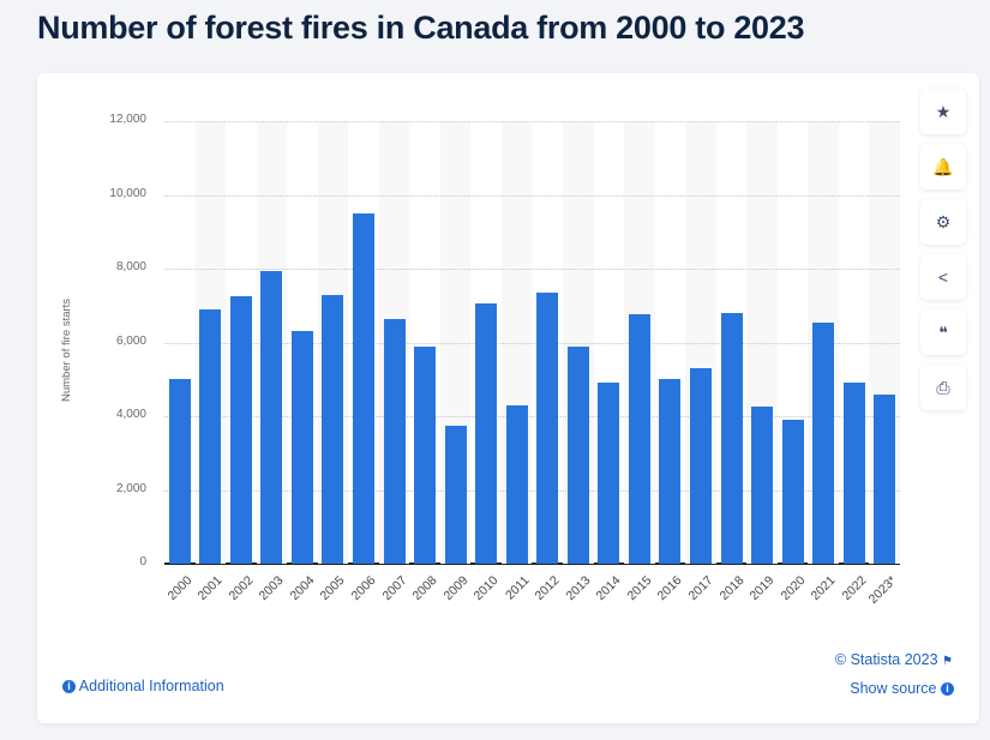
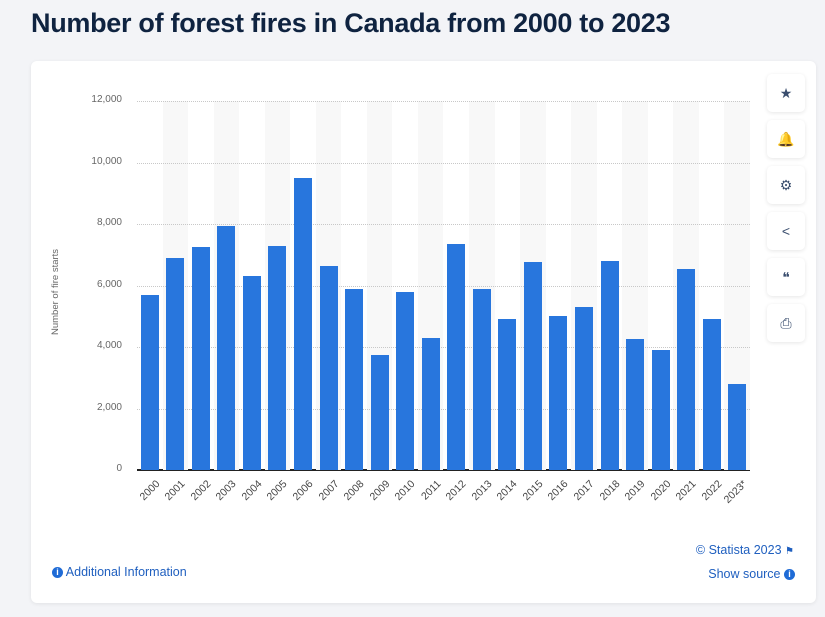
2000: 5000 -> 5700
2010: 7000 -> 5800
2023*: 4600 -> 2800
